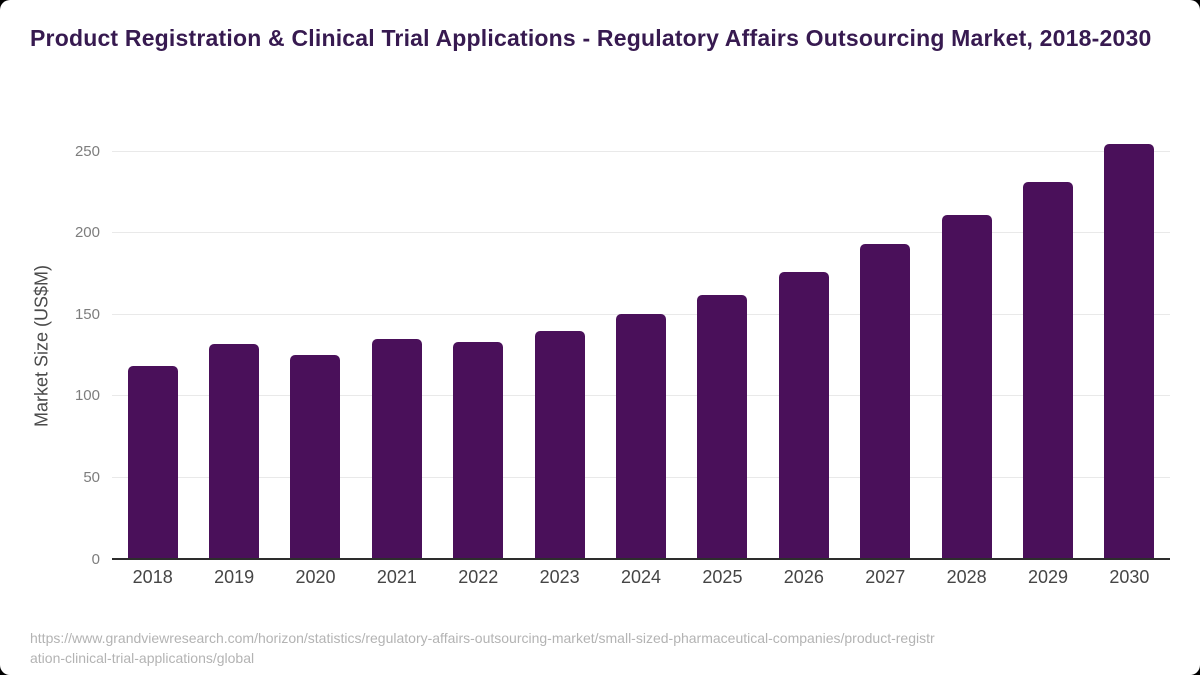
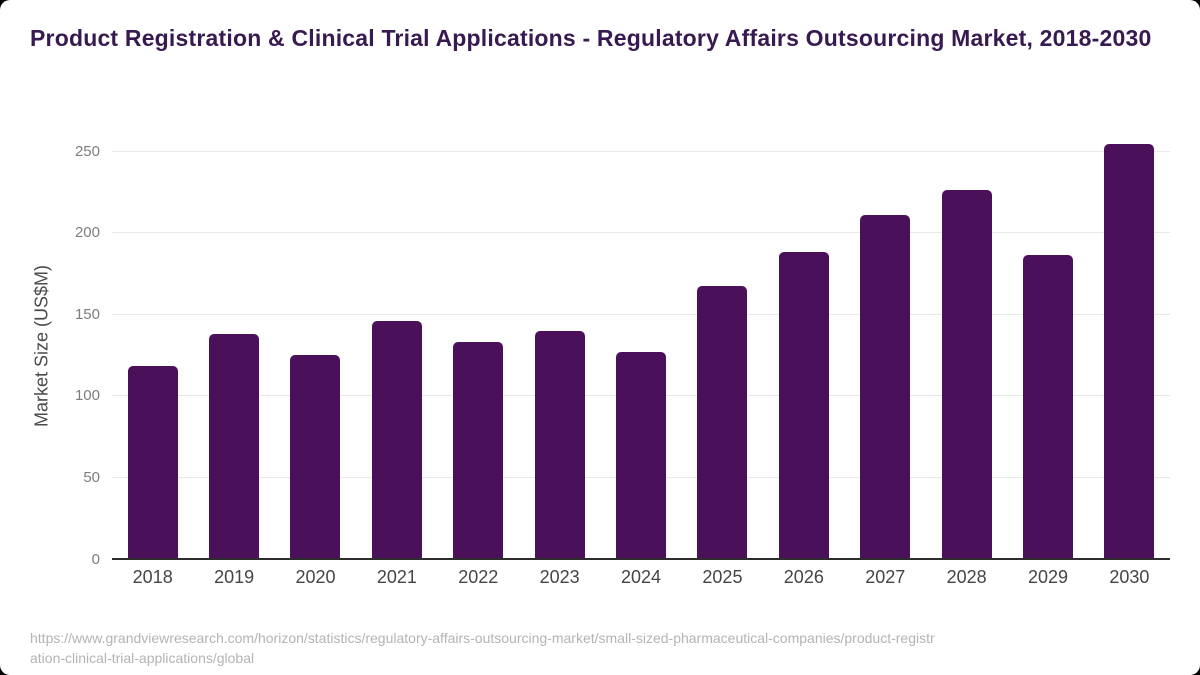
2019: 132 -> 138
2021: 135 -> 146
2024: 150 -> 127
2025: 162 -> 167
2026: 176 -> 188
2027: 193 -> 211
2028: 211 -> 226
2029: 231 -> 186
